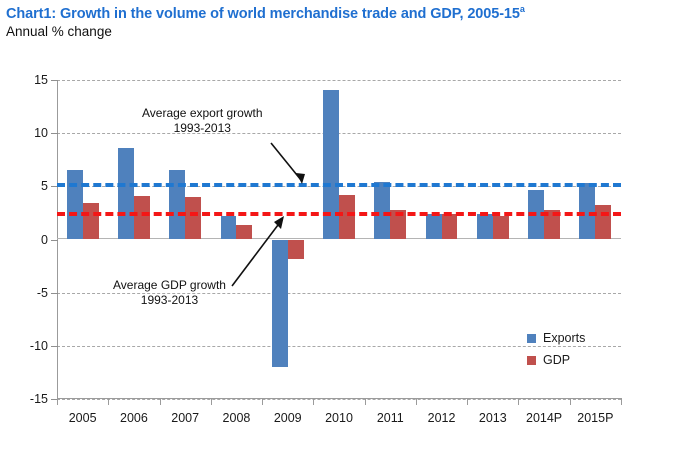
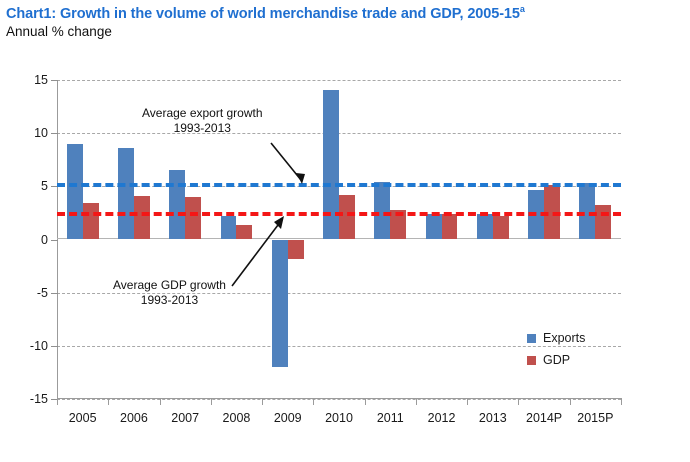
Exports/2005: 6.5 -> 9.0
GDP/2014P: 2.8 -> 5.1
